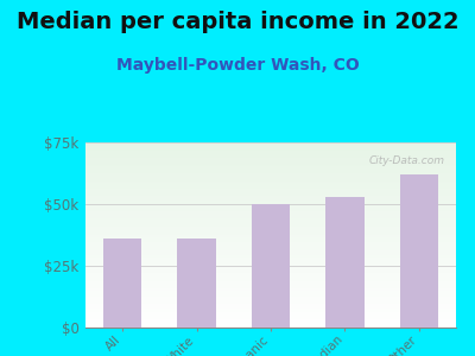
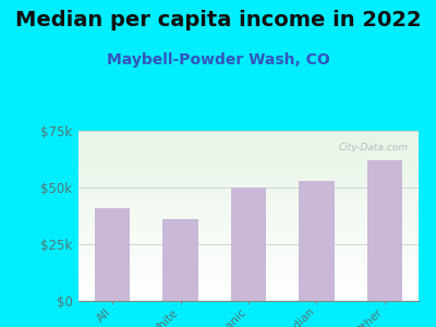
All: $36k -> $41k
